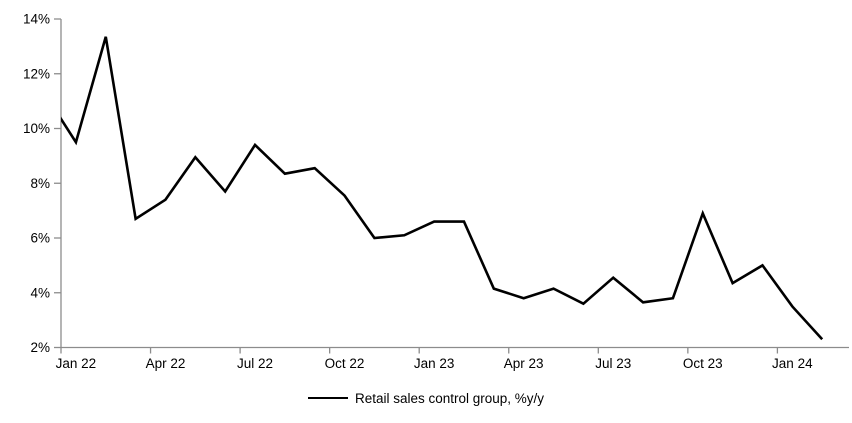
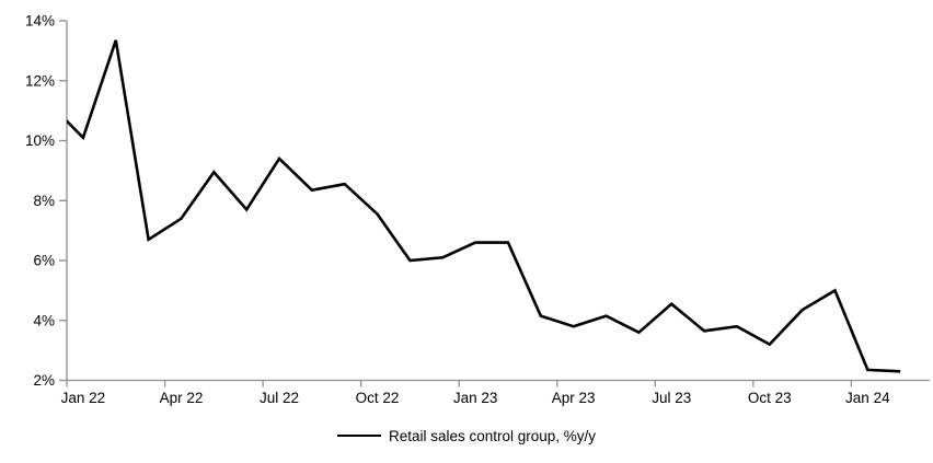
Jan 22: 9.5% -> 10.1%
Oct 23: 6.9% -> 3.2%
Jan 24: 3.5% -> 2.4%
